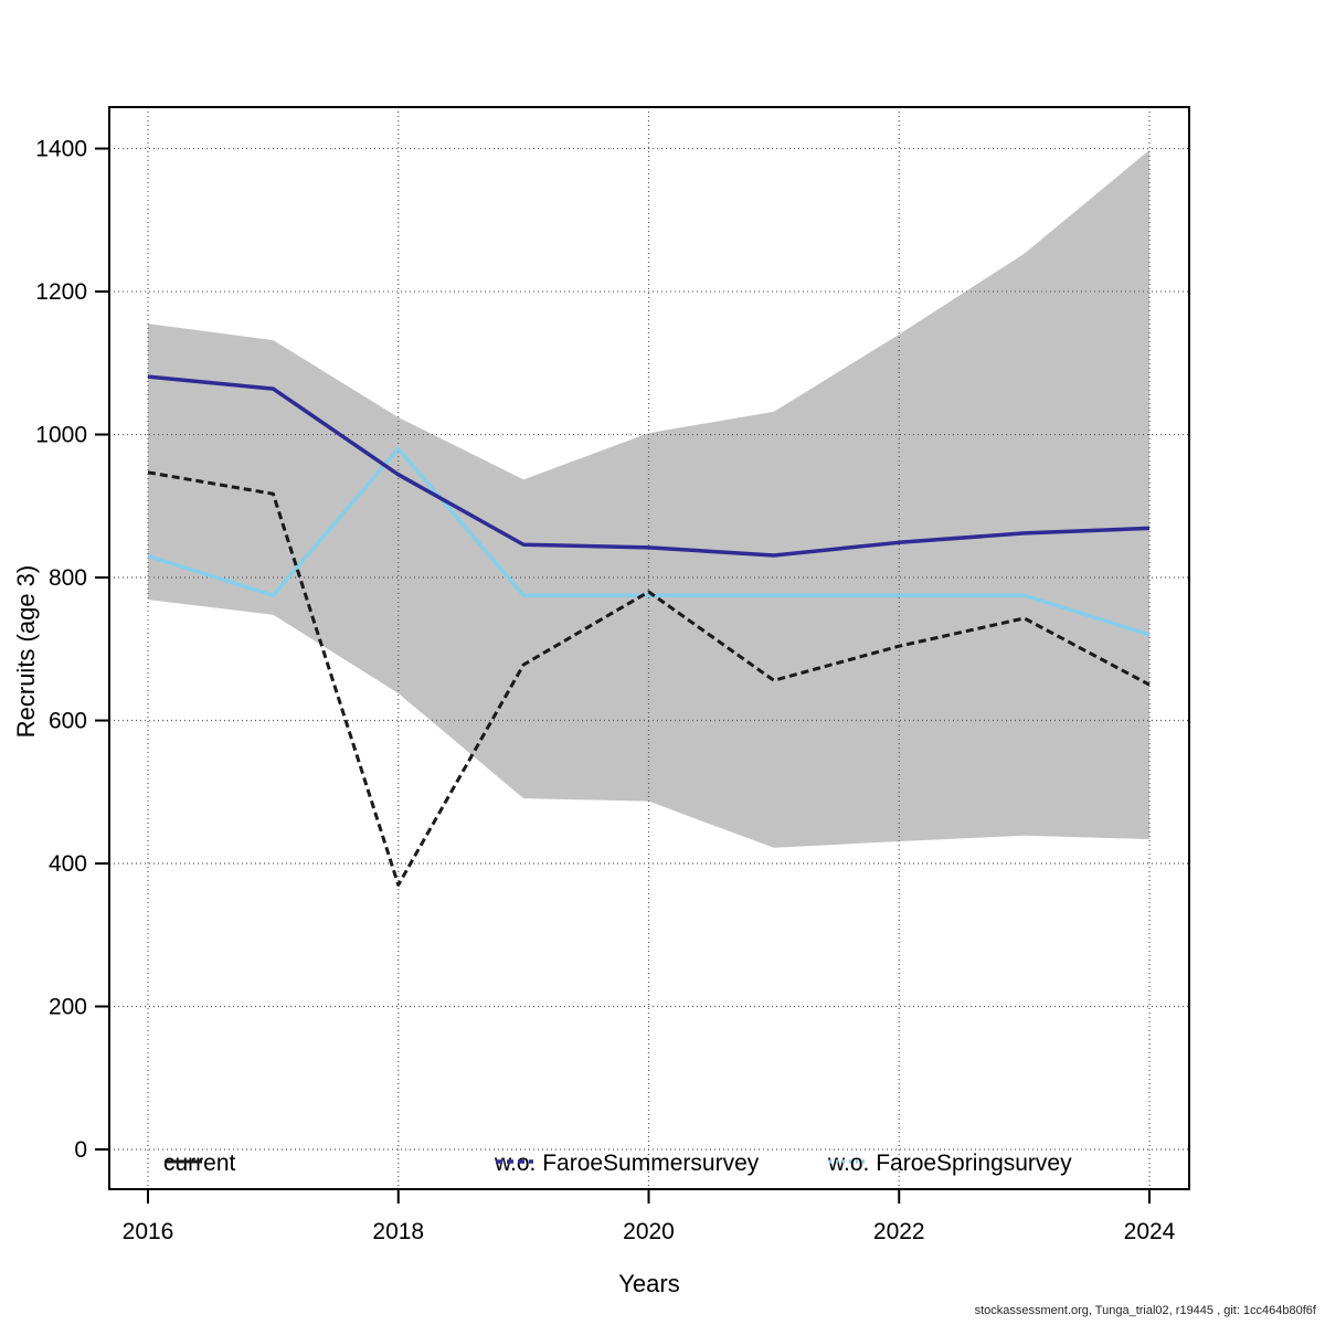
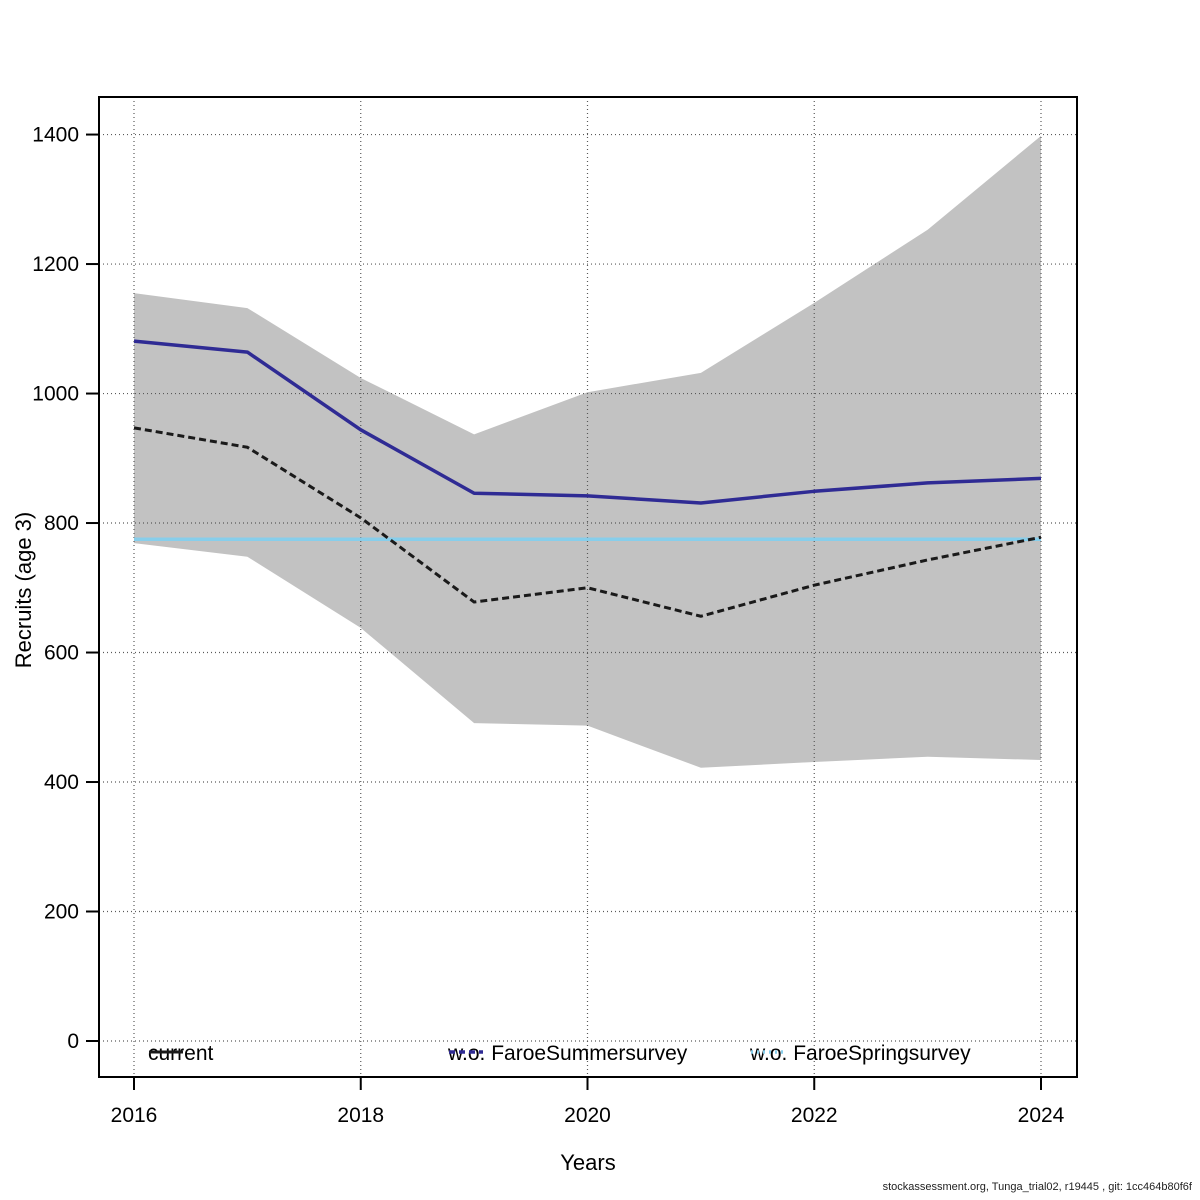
w.o. FaroeSpringsurvey/2016: 830 -> 780
current/2018: 370 -> 810
w.o. FaroeSpringsurvey/2018: 980 -> 780
current/2020: 780 -> 700
current/2024: 650 -> 780
w.o. FaroeSpringsurvey/2024: 720 -> 780
